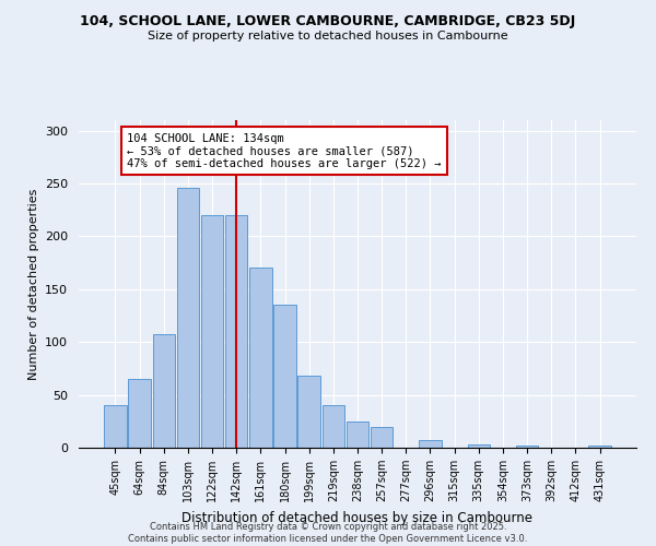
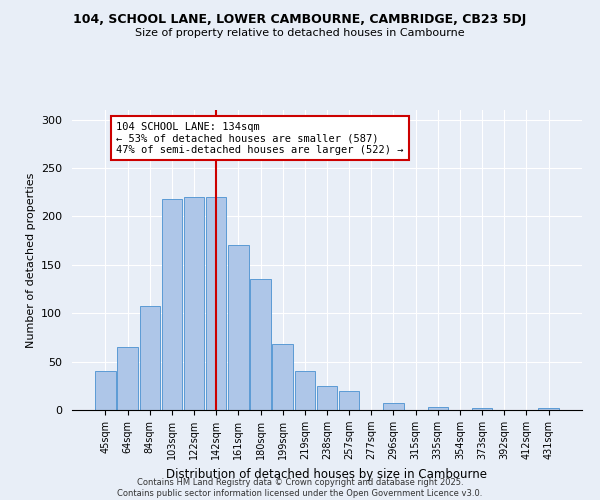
103sqm: 246 -> 218
